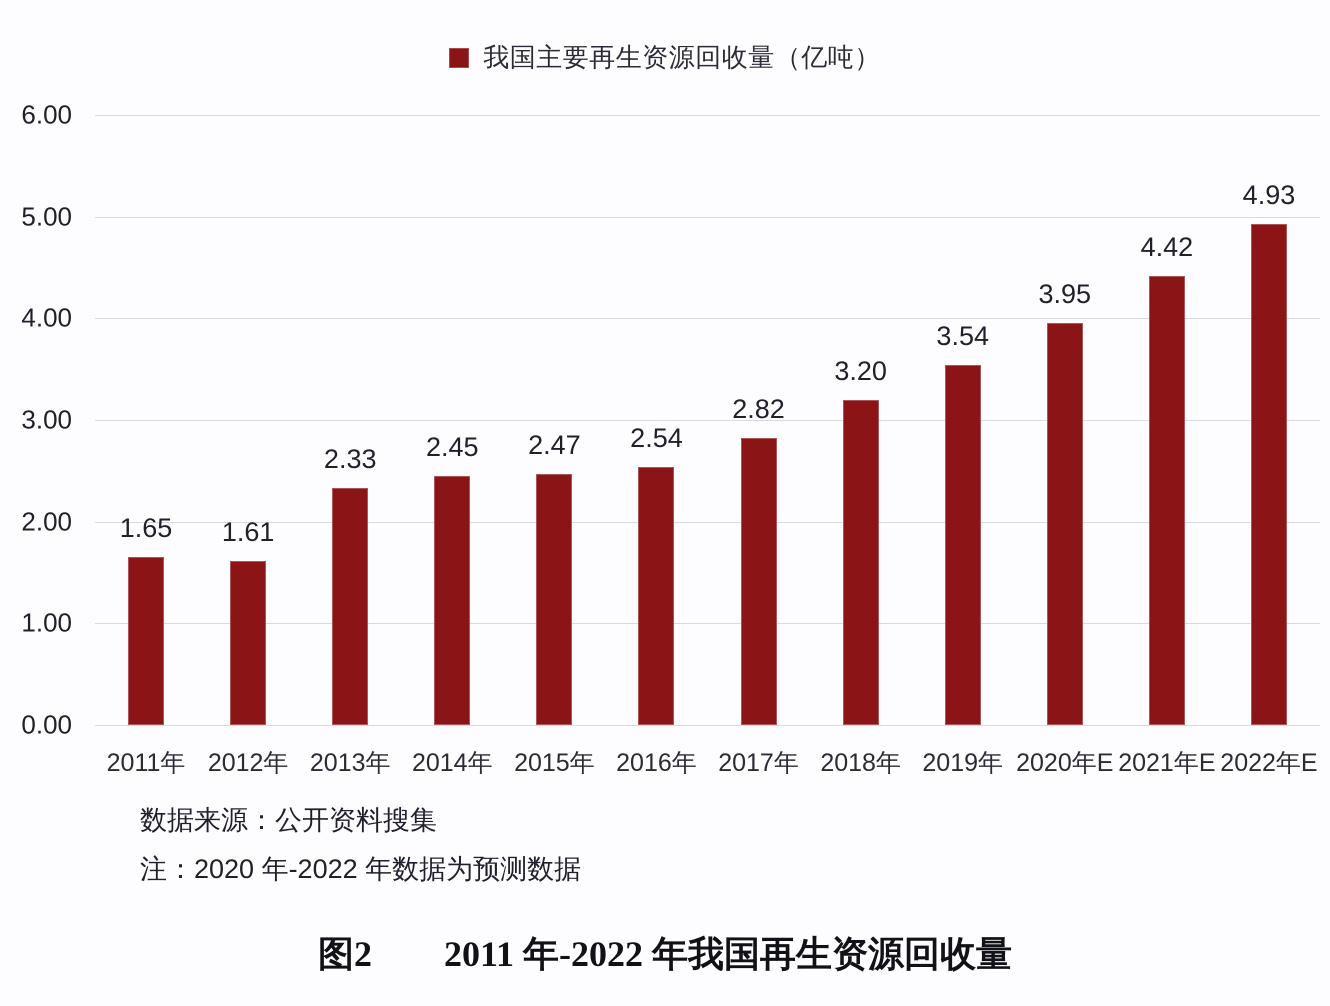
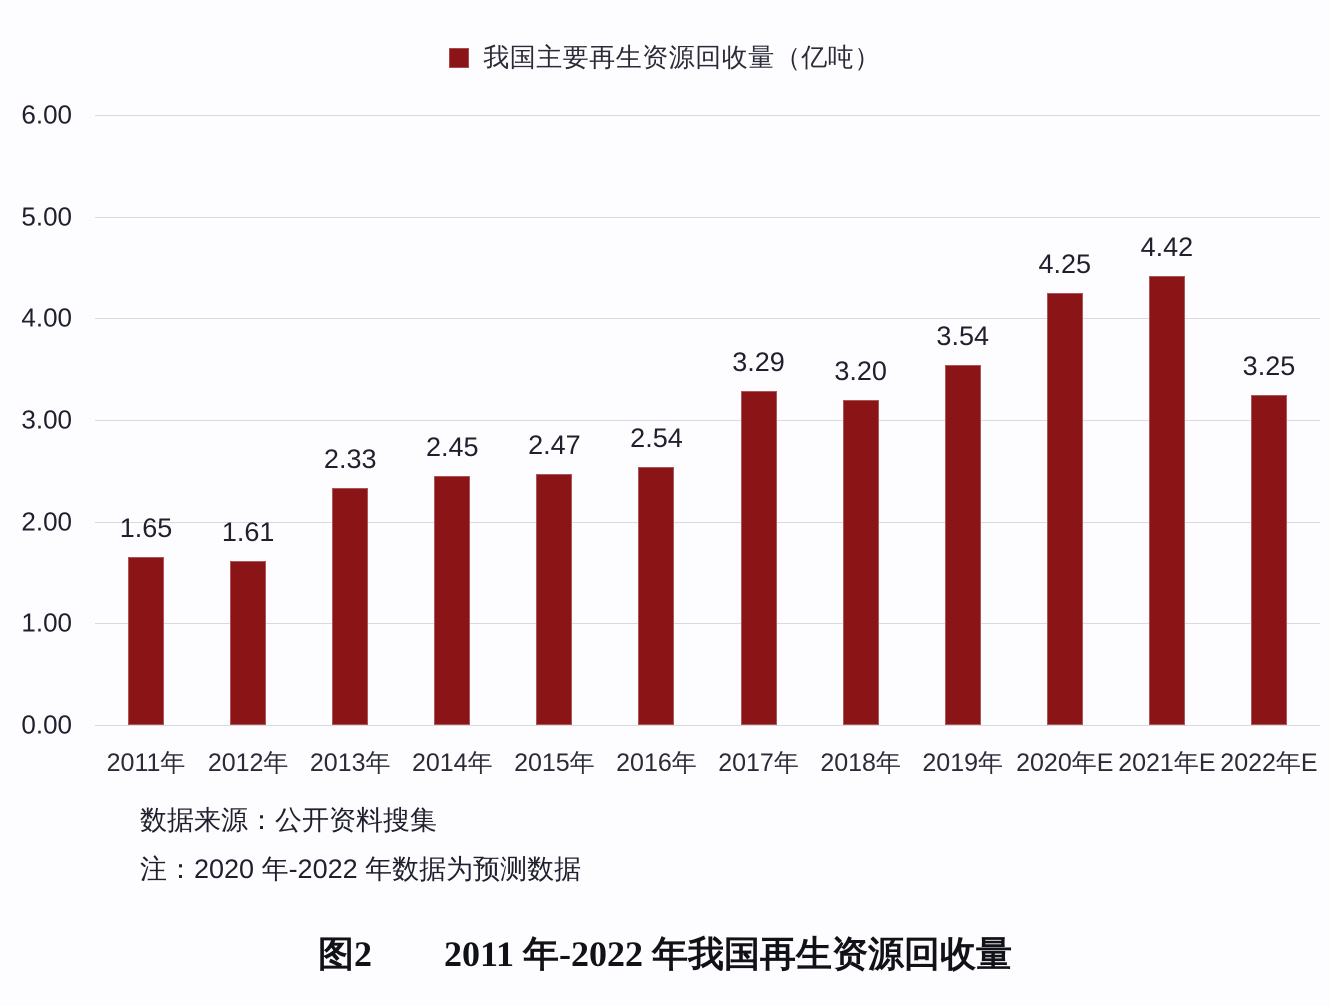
2017年: 2.82 -> 3.29
2020年E: 3.95 -> 4.25
2022年E: 4.93 -> 3.25
